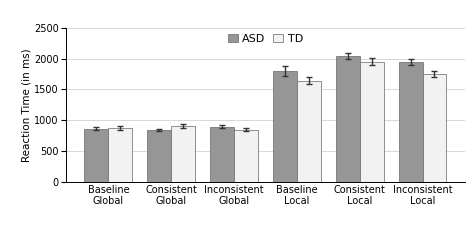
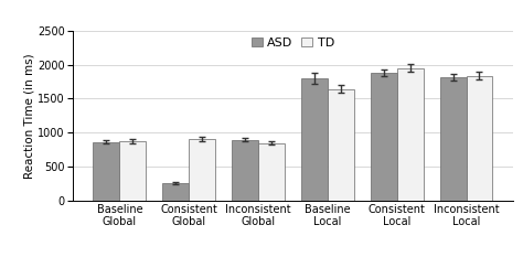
ASD/Consistent Global: 840 -> 260
ASD/Consistent Local: 2040 -> 1880
ASD/Inconsistent Local: 1940 -> 1820
TD/Inconsistent Local: 1760 -> 1840
